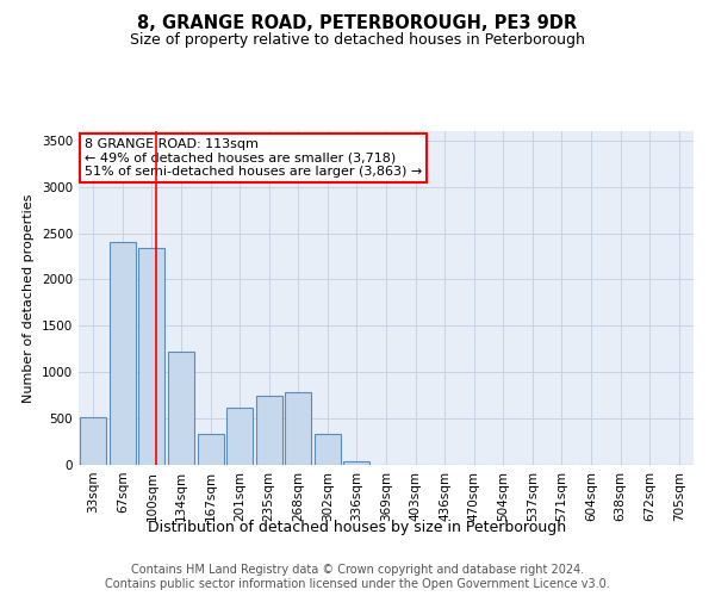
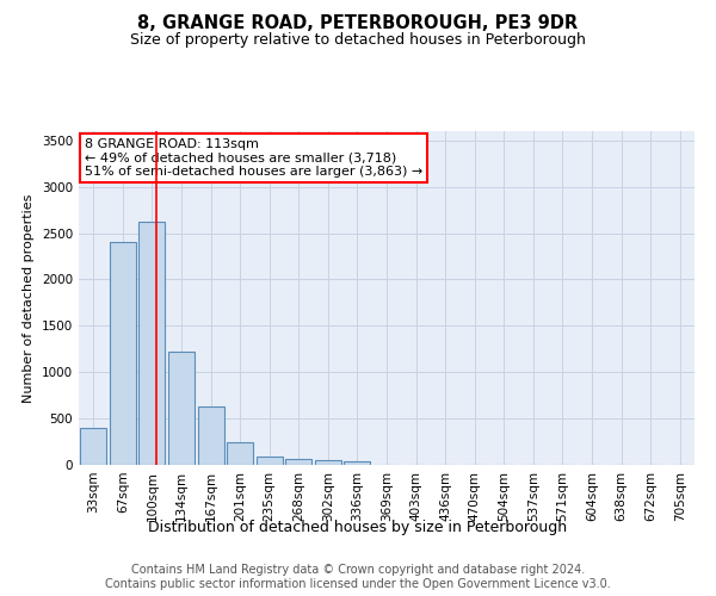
33sqm: 520 -> 400
100sqm: 2340 -> 2620
167sqm: 340 -> 630
201sqm: 620 -> 250
235sqm: 740 -> 100
268sqm: 780 -> 60
302sqm: 340 -> 60
